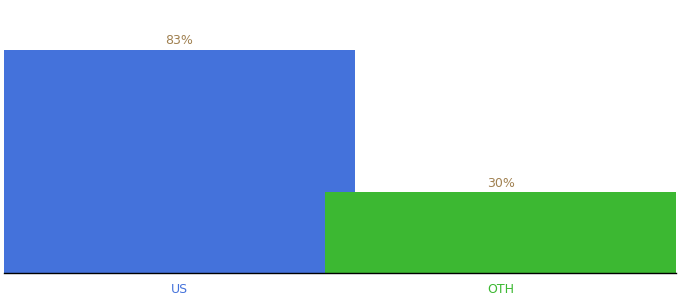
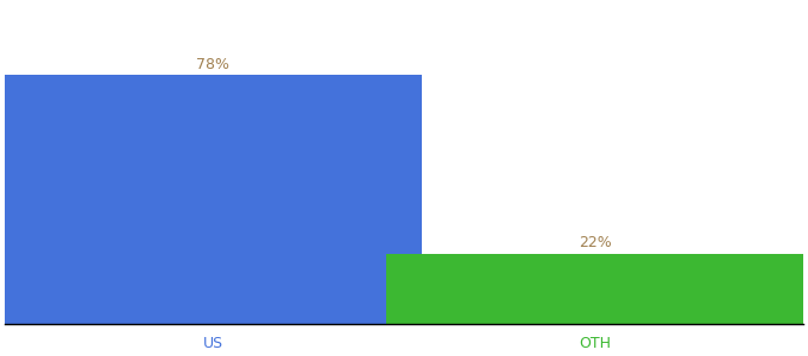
US: 83% -> 78%
OTH: 30% -> 22%
